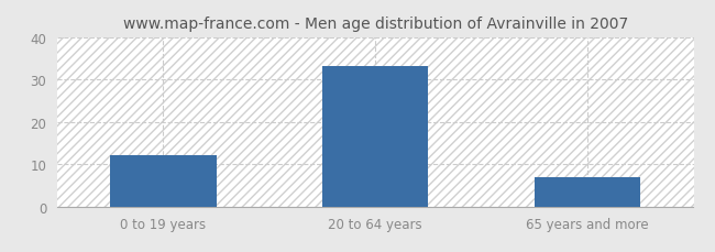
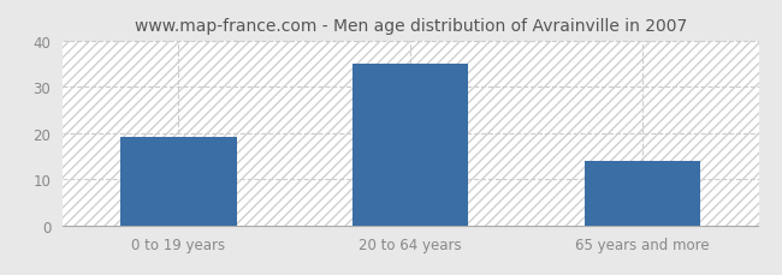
0 to 19 years: 12 -> 19
20 to 64 years: 33 -> 35
65 years and more: 7 -> 14
